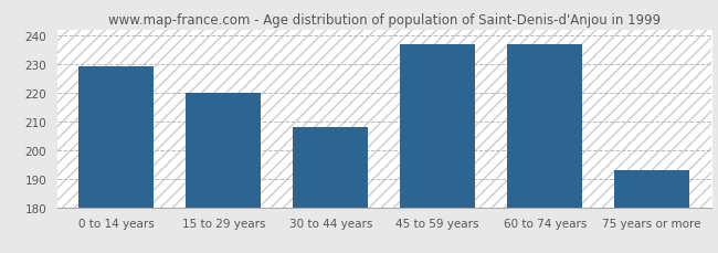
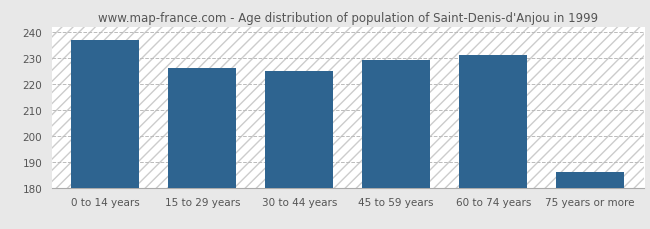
0 to 14 years: 229 -> 237
15 to 29 years: 220 -> 226
30 to 44 years: 208 -> 225
45 to 59 years: 237 -> 229
60 to 74 years: 237 -> 231
75 years or more: 193 -> 186
